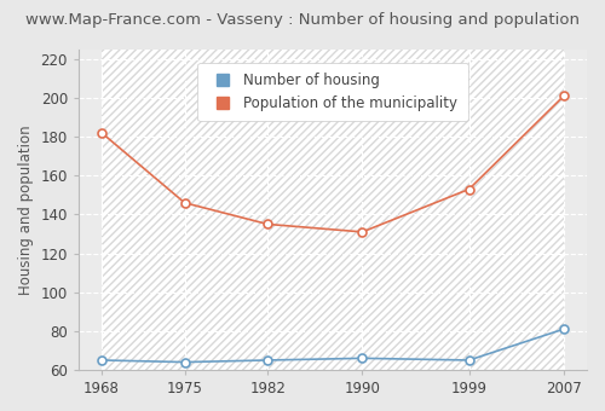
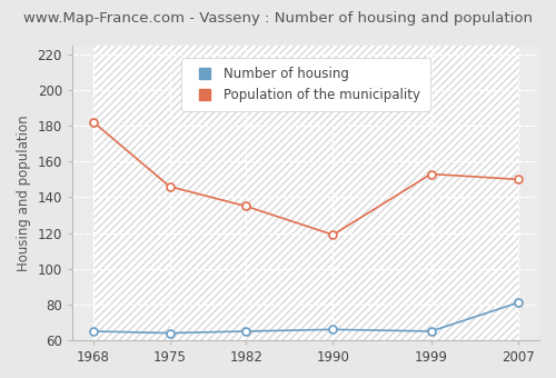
Population of the municipality/1990: 131 -> 119
Population of the municipality/2007: 201 -> 150
